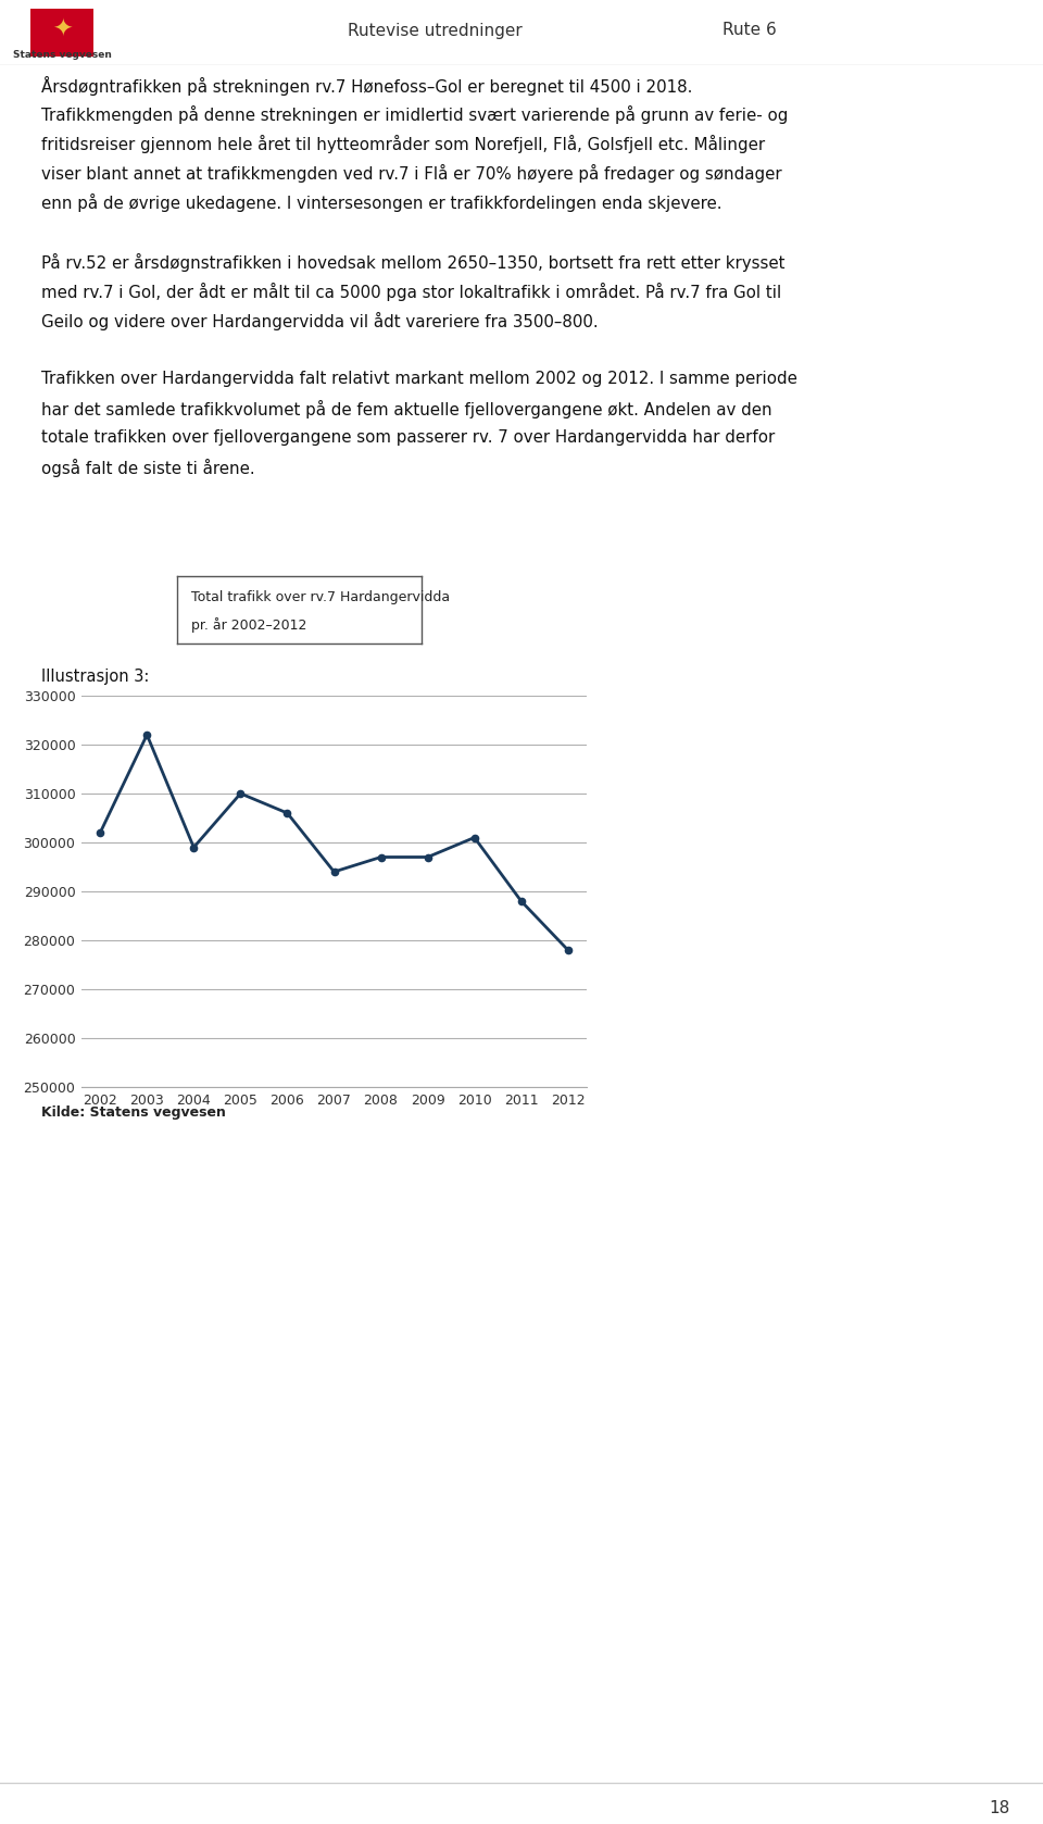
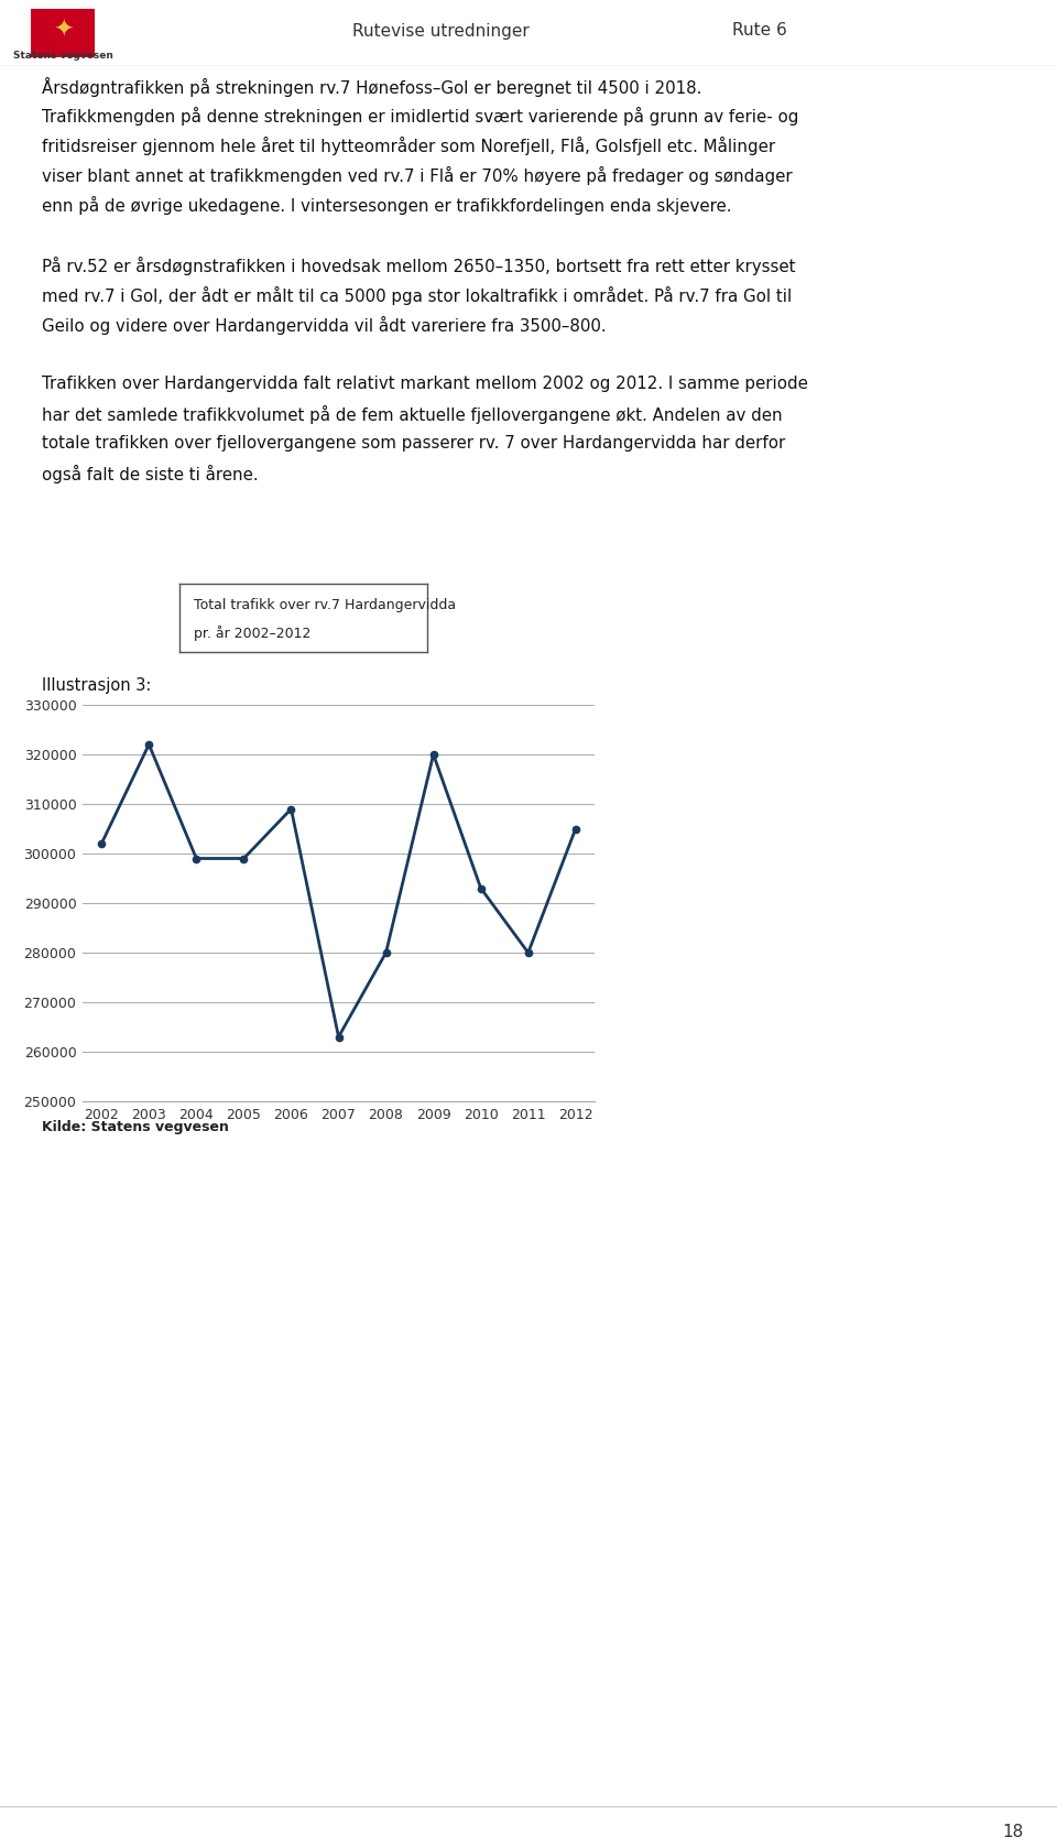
2005: 310000 -> 299000
2006: 306000 -> 309000
2007: 294000 -> 263000
2008: 297000 -> 280000
2009: 297000 -> 320000
2010: 301000 -> 293000
2011: 288000 -> 280000
2012: 278000 -> 305000
